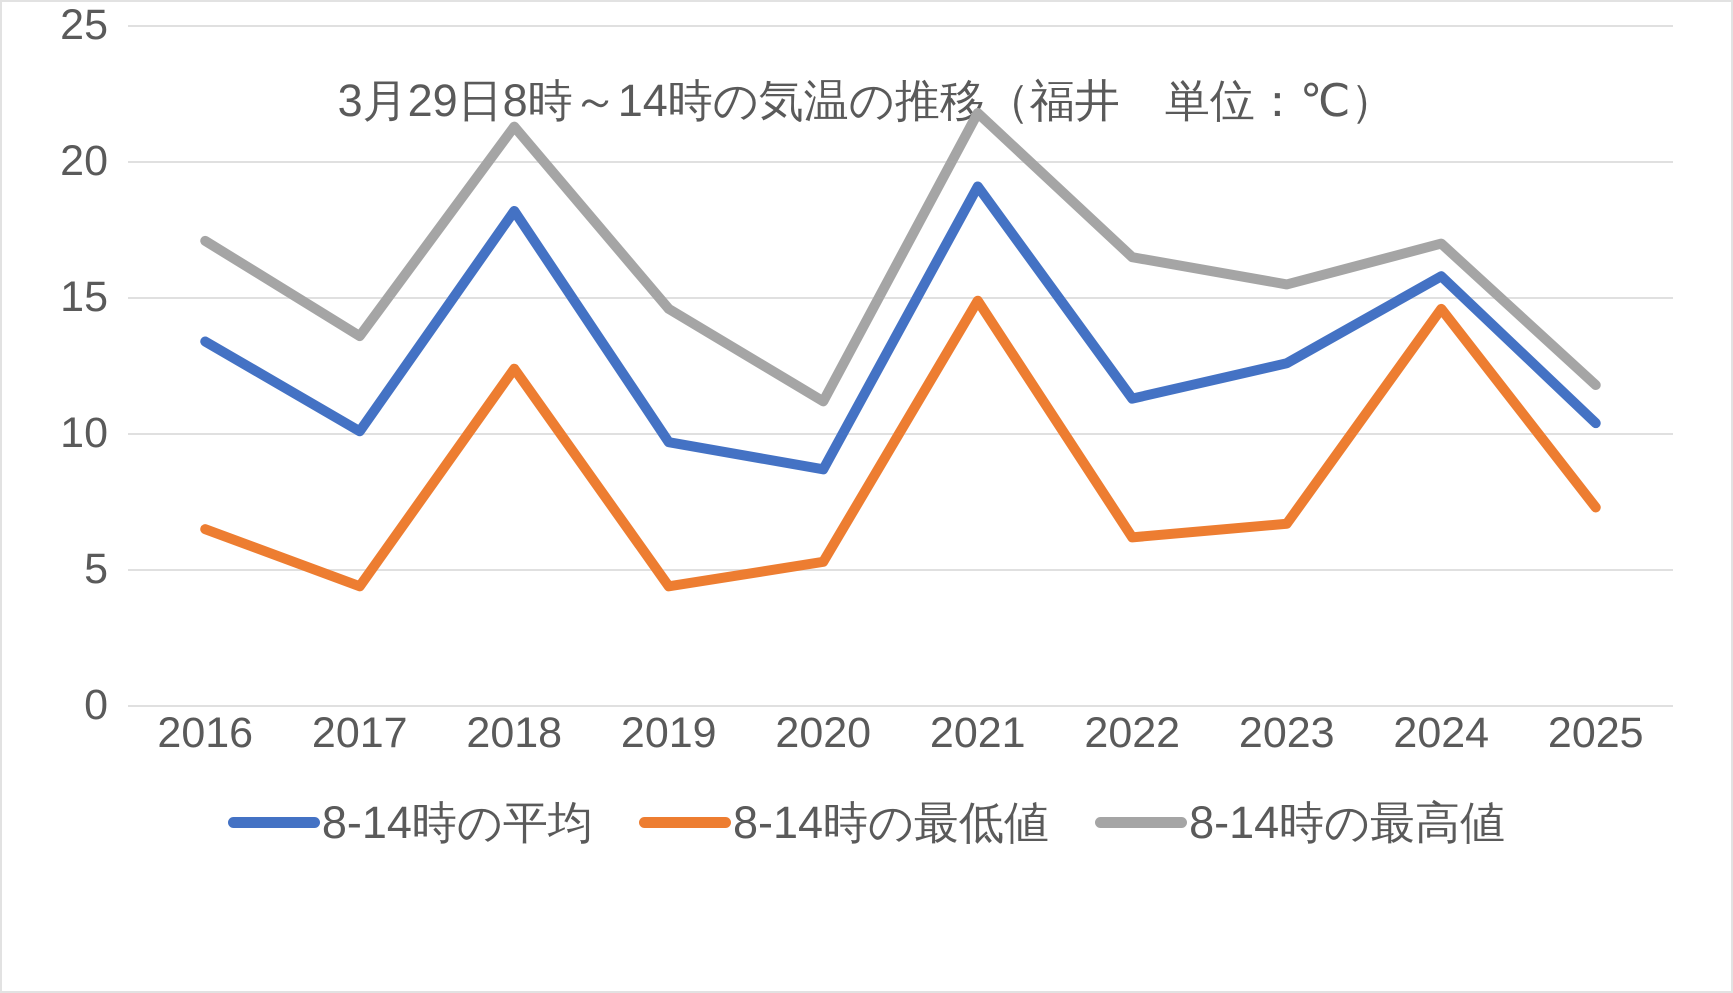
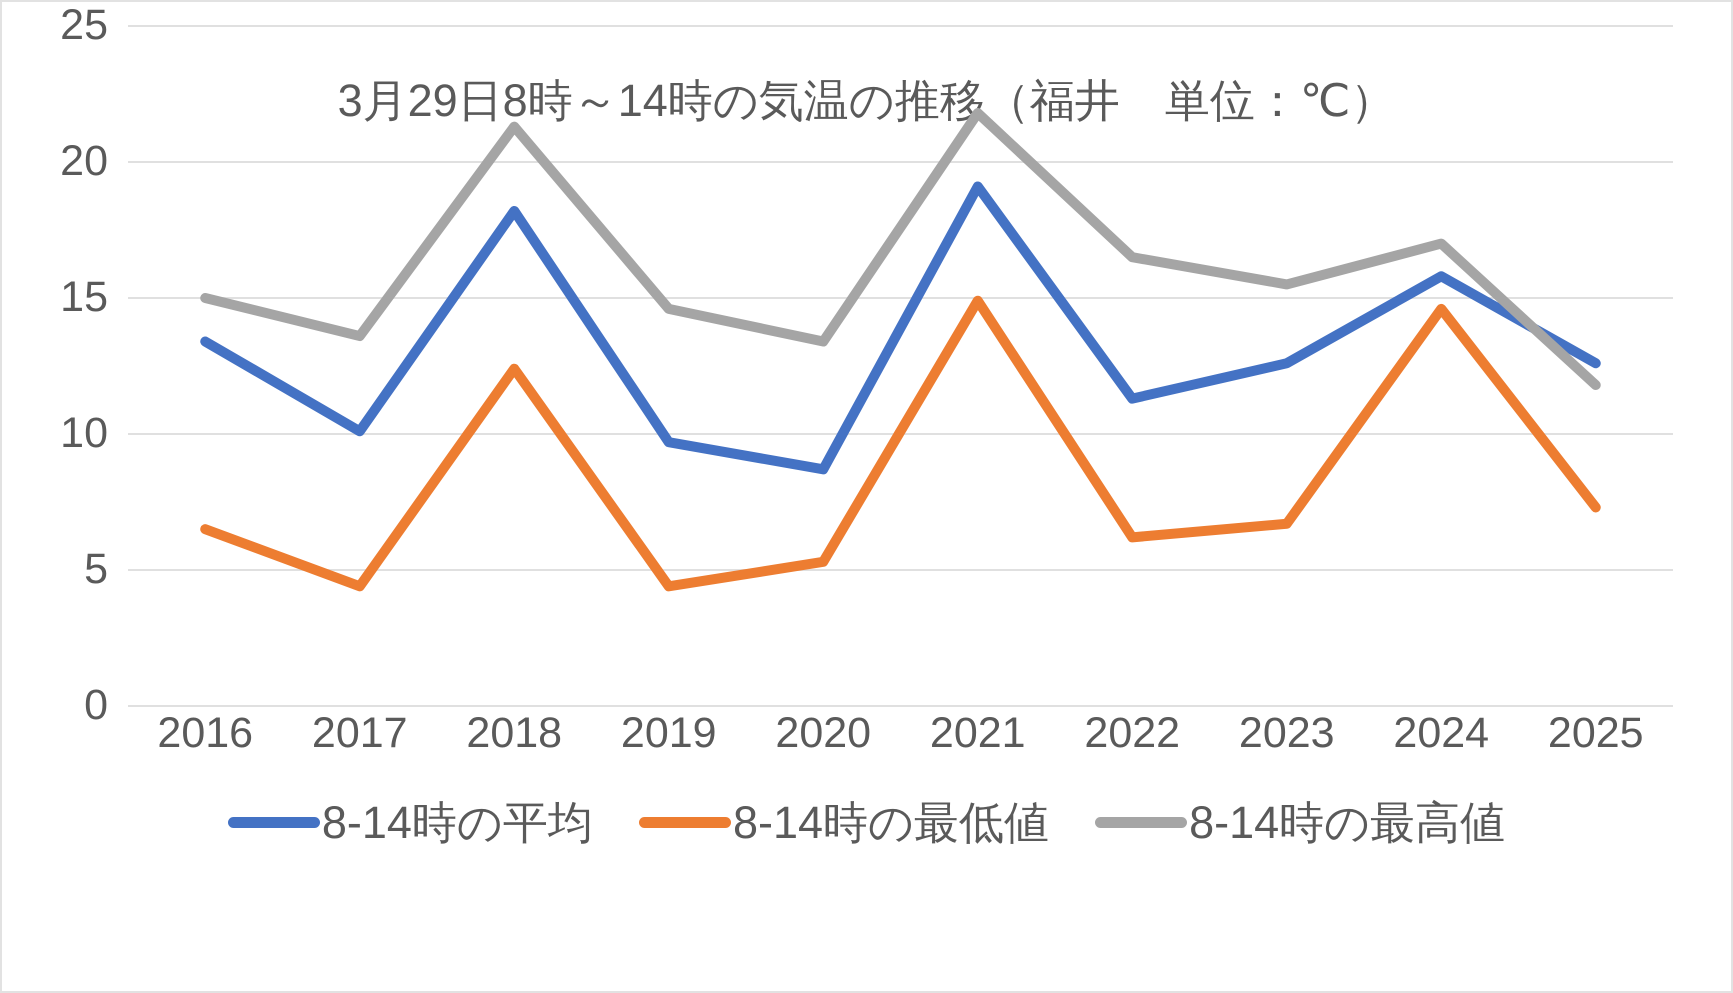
8-14時の最高値/2016: 17.1 -> 15.0
8-14時の最高値/2020: 11.2 -> 13.4
8-14時の平均/2025: 10.4 -> 12.6
